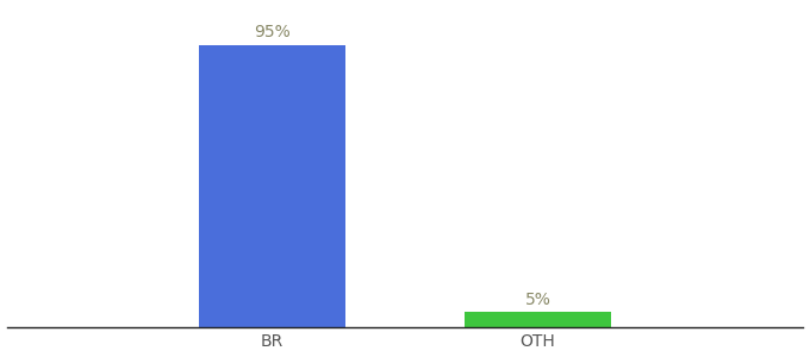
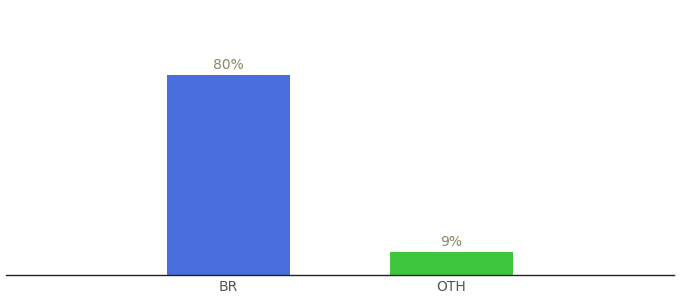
BR: 95% -> 80%
OTH: 5% -> 9%
